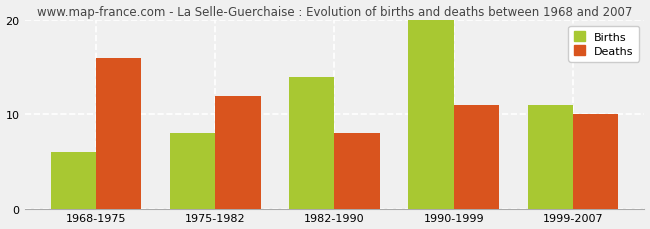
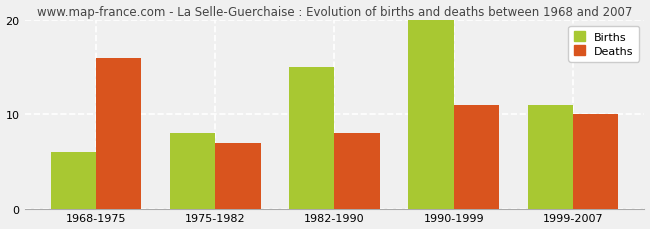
Deaths/1975-1982: 12 -> 7
Births/1982-1990: 14 -> 15
